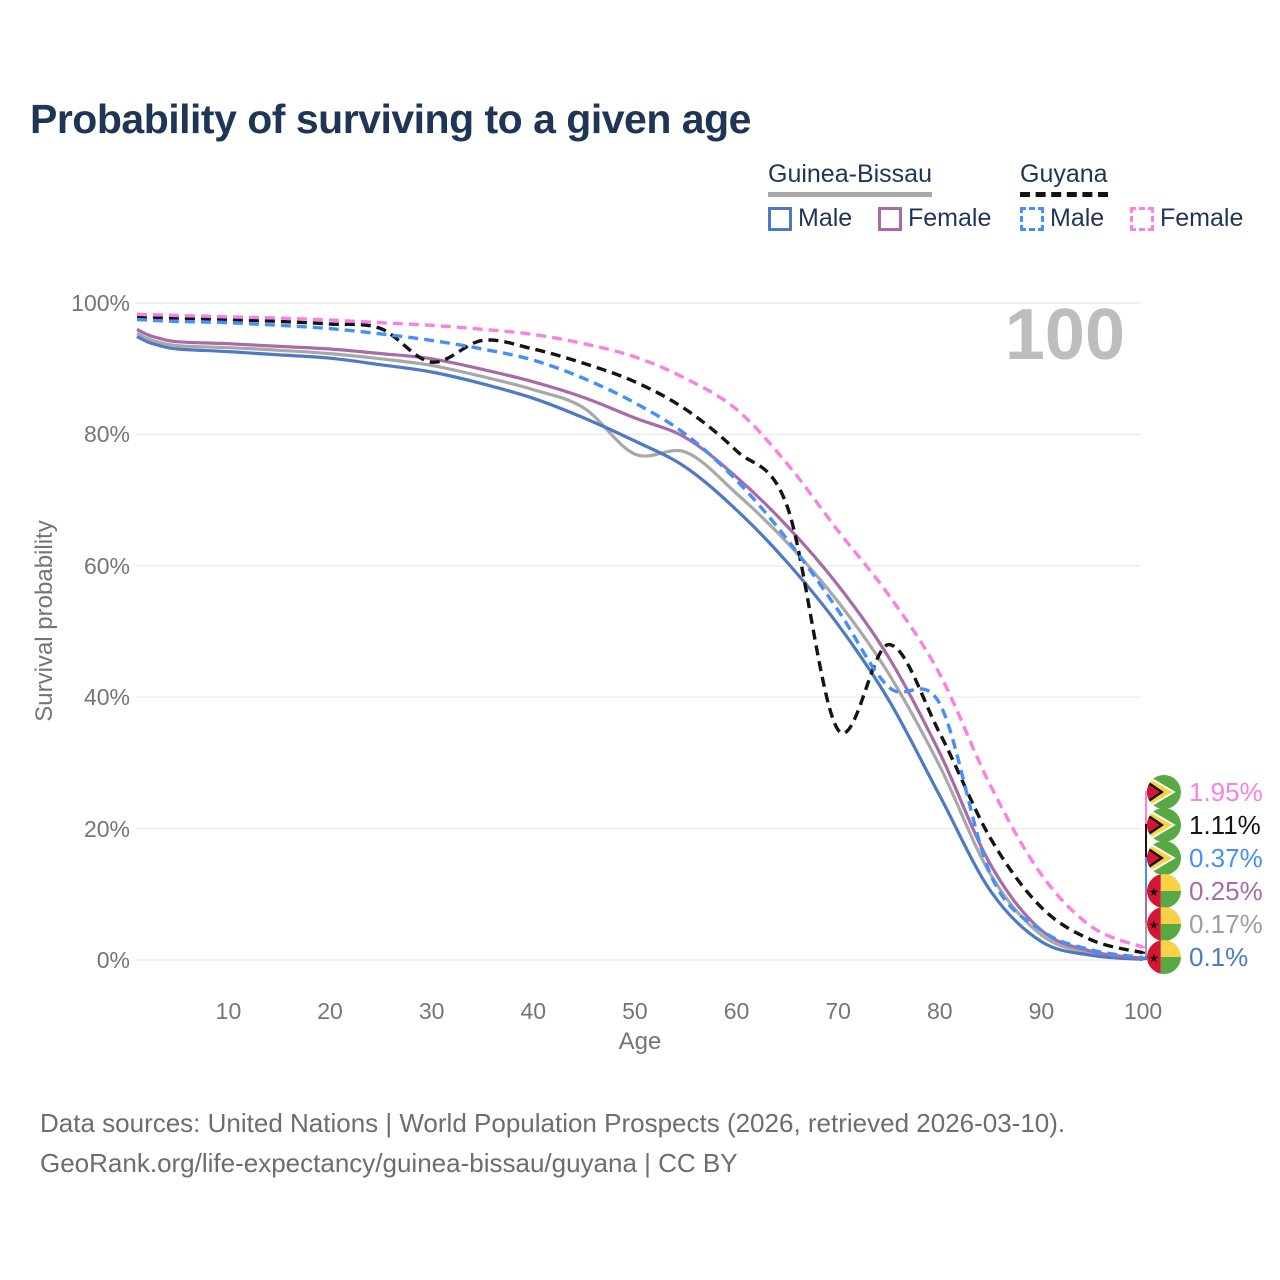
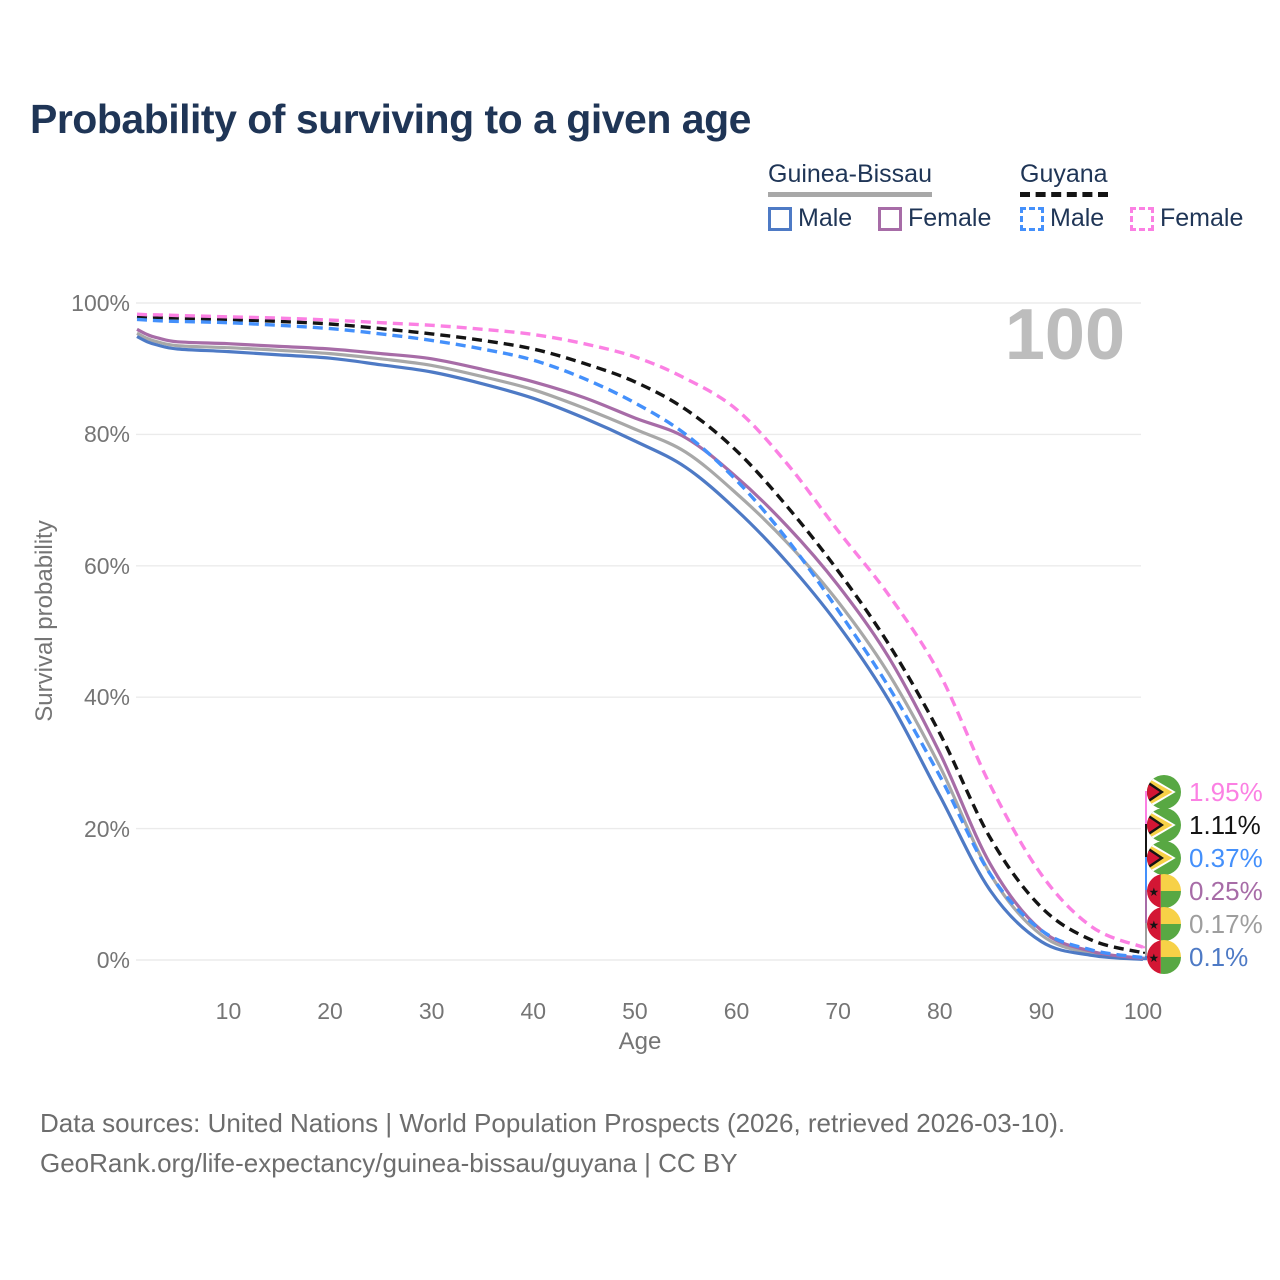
Guyana/30: 91% -> 95%
Guinea-Bissau/50: 77% -> 81%
Guyana/70: 35% -> 59%
Guyana Male/80: 39% -> 28%
